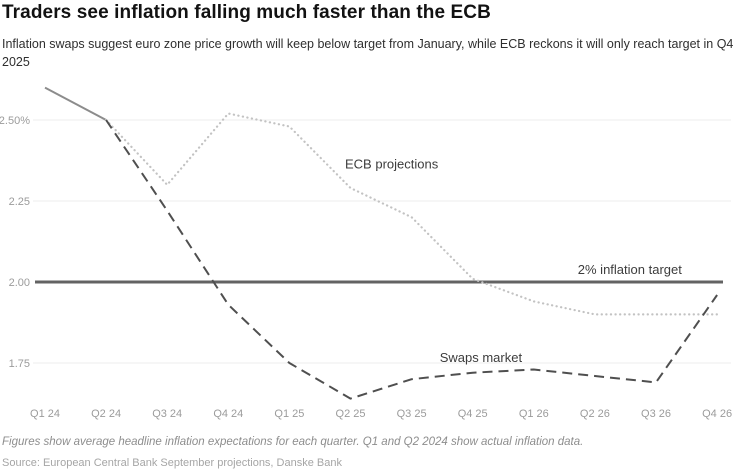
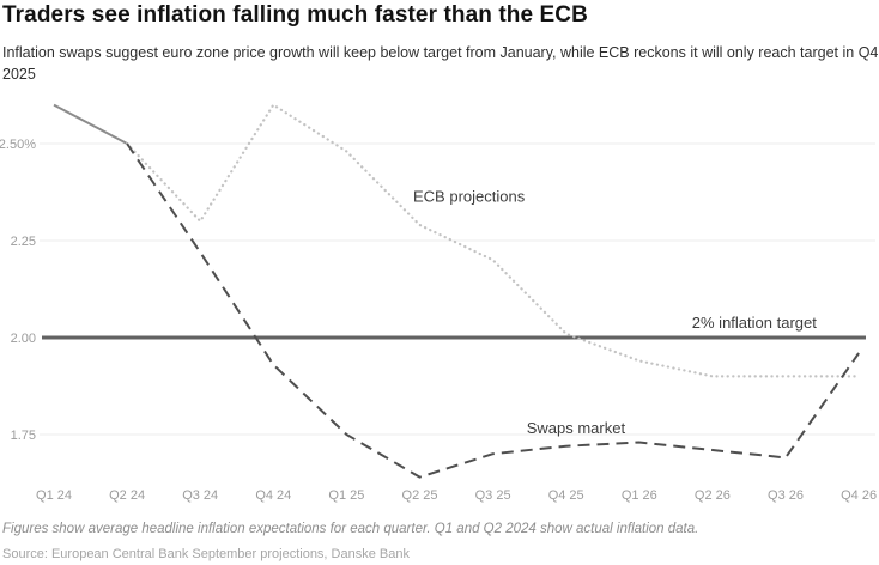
ECB projections/Q4 24: 2.52% -> 2.60%
